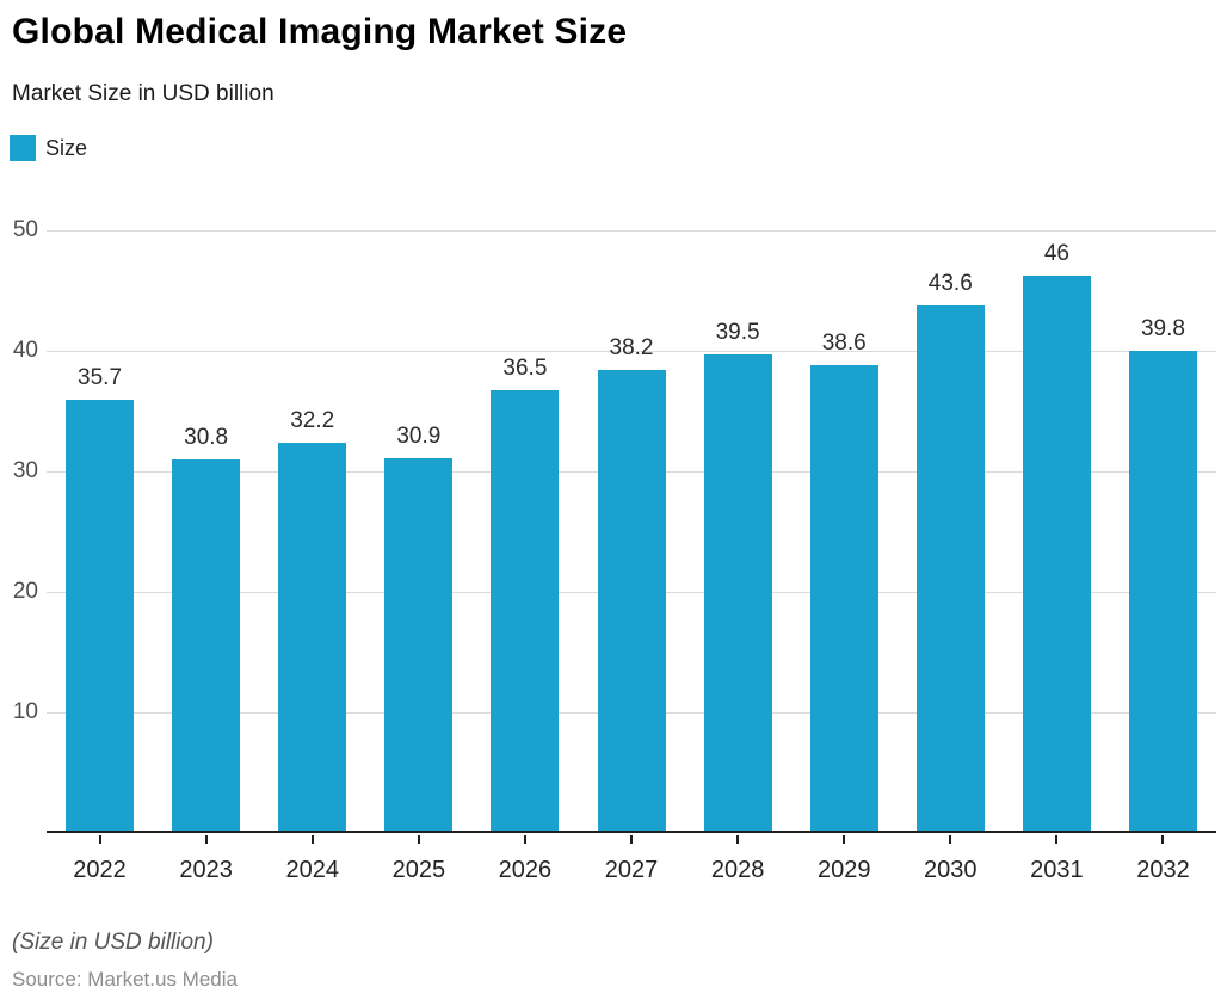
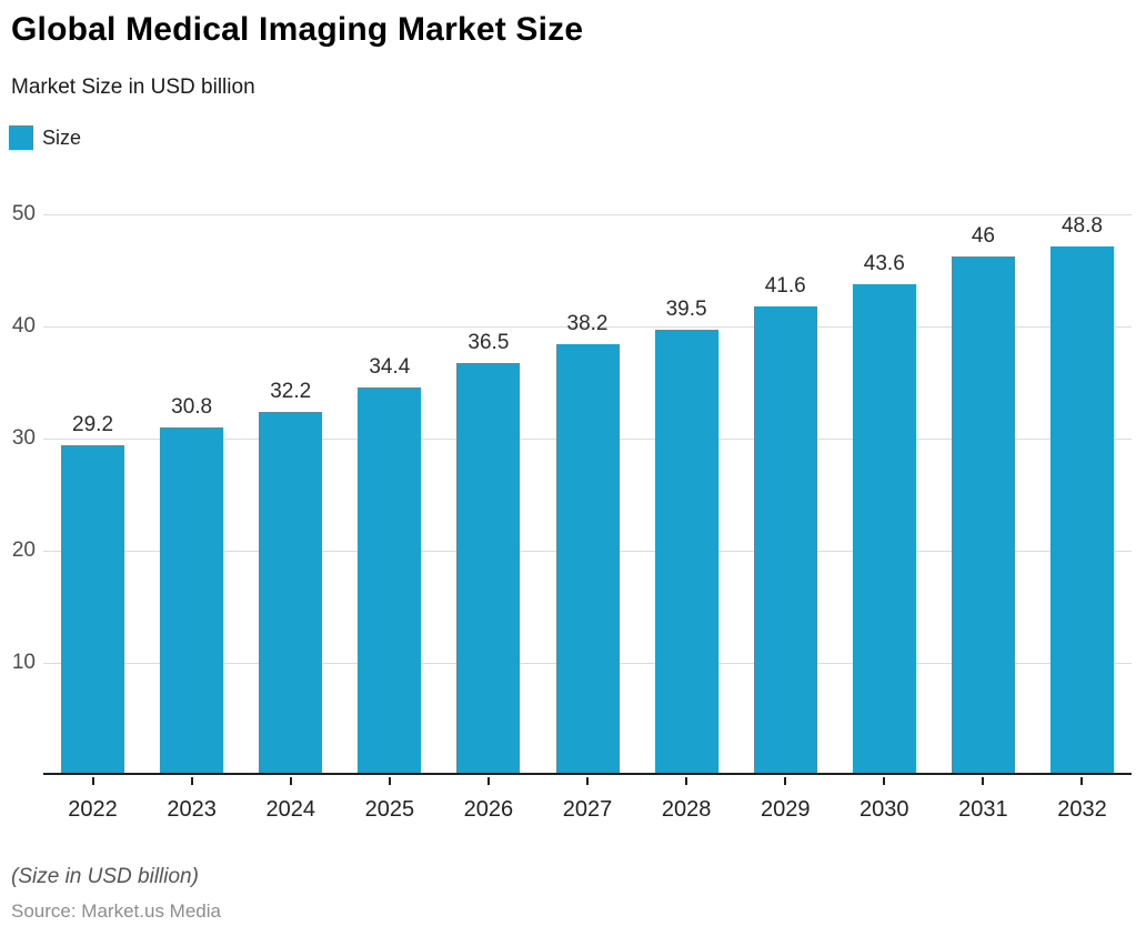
2022: 35.7 -> 29.2
2025: 30.9 -> 34.4
2029: 38.6 -> 41.6
2032: 39.8 -> 48.8
